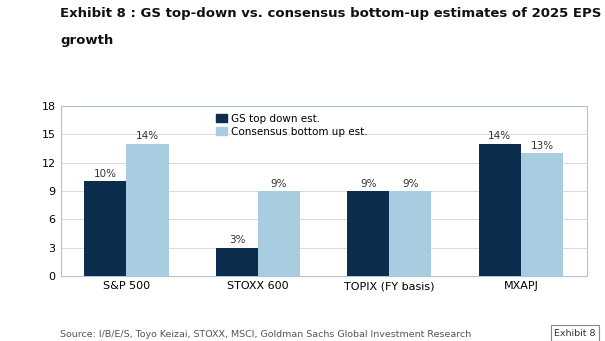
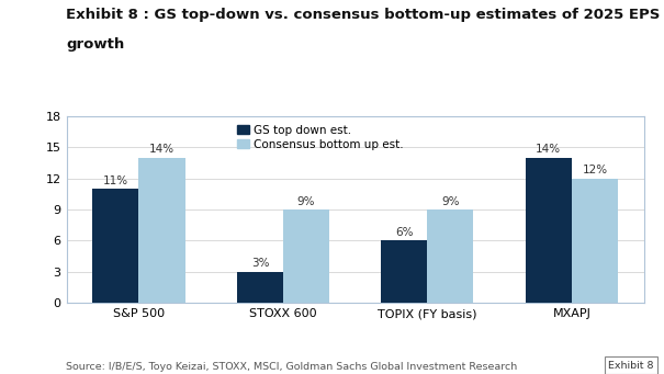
GS top down est./S&P 500: 10% -> 11%
GS top down est./TOPIX (FY basis): 9% -> 6%
Consensus bottom up est./MXAPJ: 13% -> 12%
